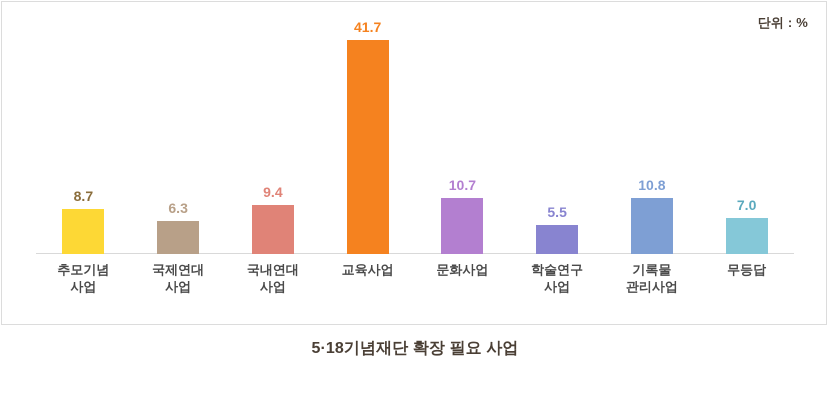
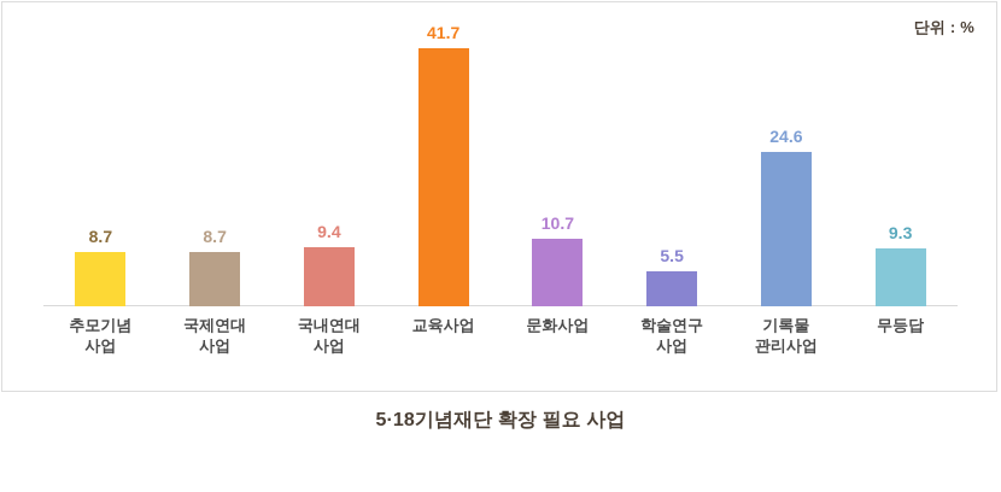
국제연대 사업: 6.3 -> 8.7
기록물 관리사업: 10.8 -> 24.6
무등답: 7.0 -> 9.3
